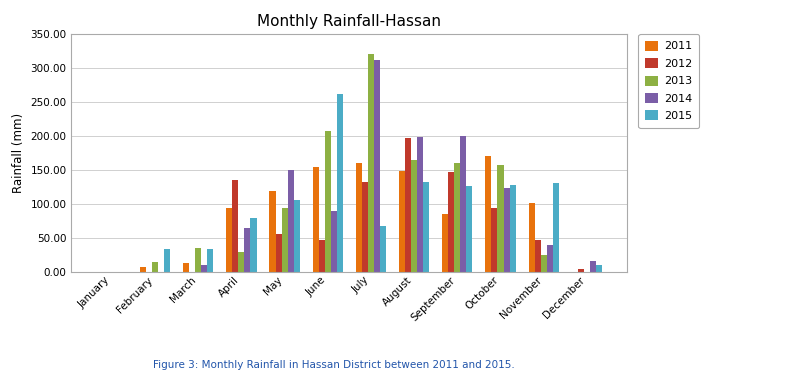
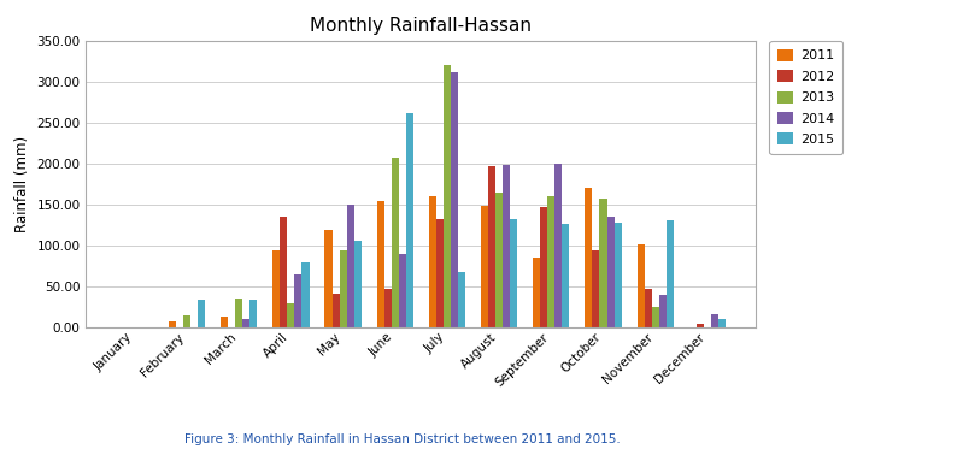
2012/May: 56 -> 42
2014/October: 124 -> 135
